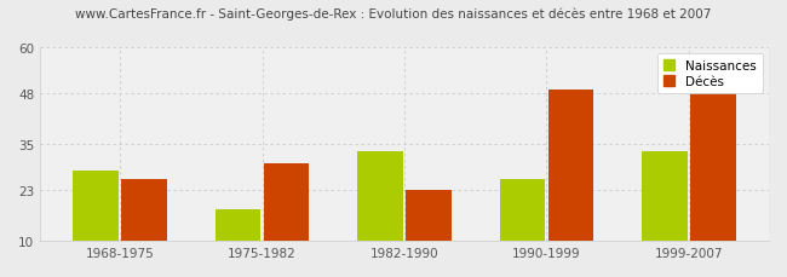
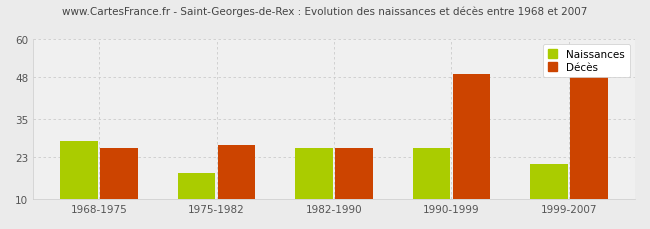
Décès/1975-1982: 30 -> 27
Naissances/1982-1990: 33 -> 26
Décès/1982-1990: 23 -> 26
Naissances/1999-2007: 33 -> 21
